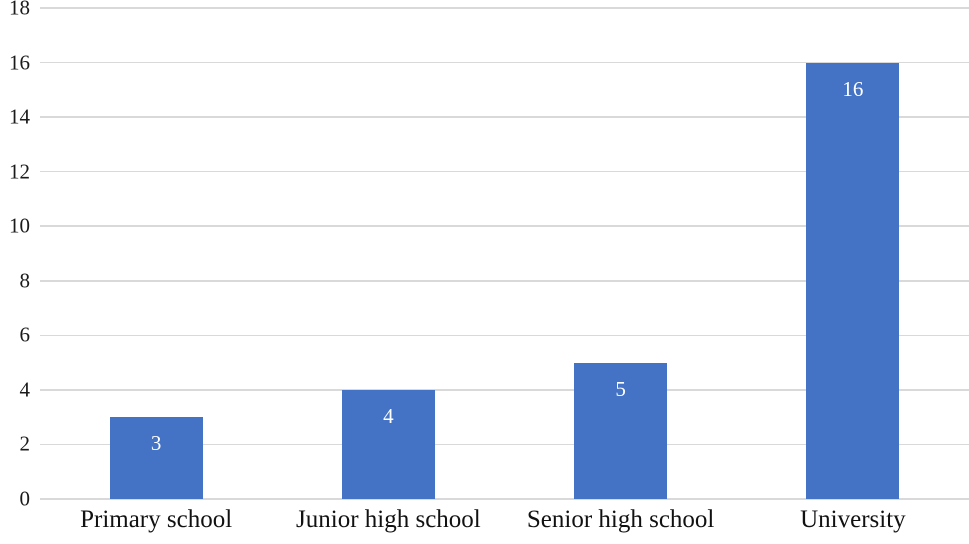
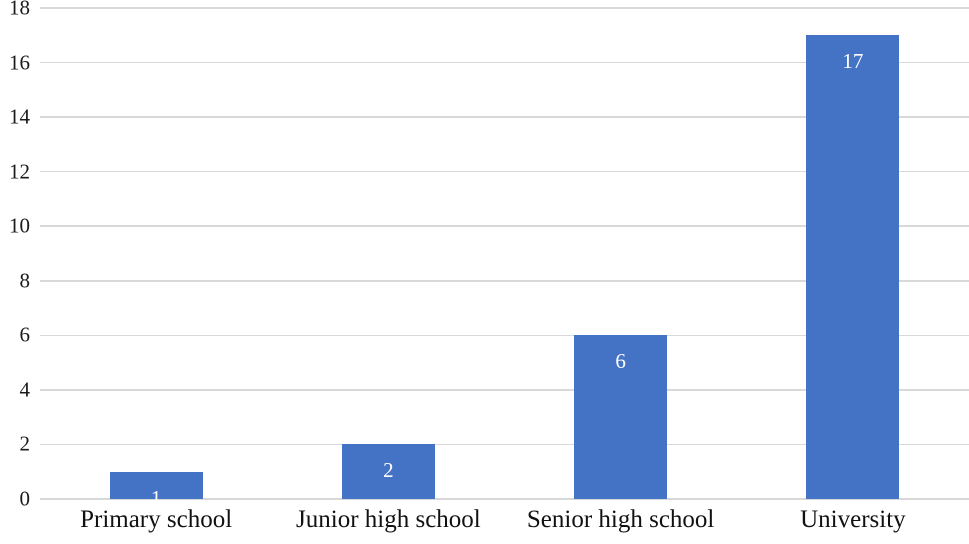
Primary school: 3 -> 1
Junior high school: 4 -> 2
Senior high school: 5 -> 6
University: 16 -> 17
